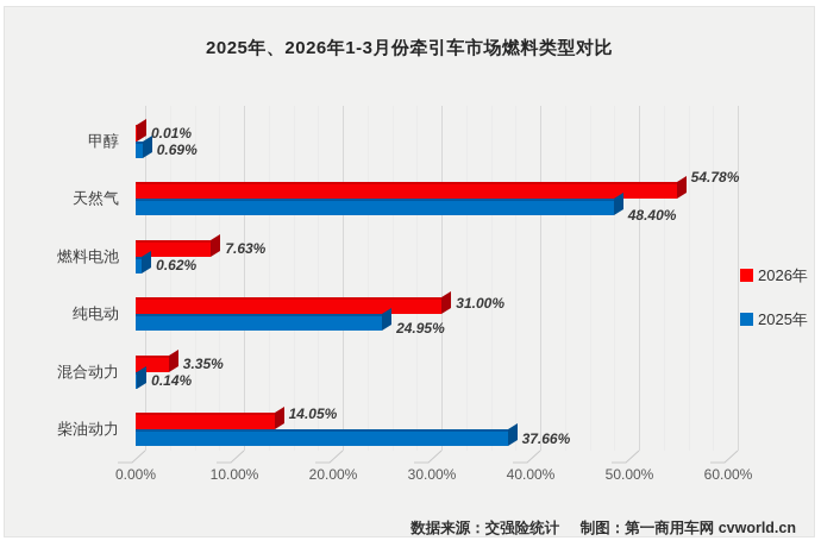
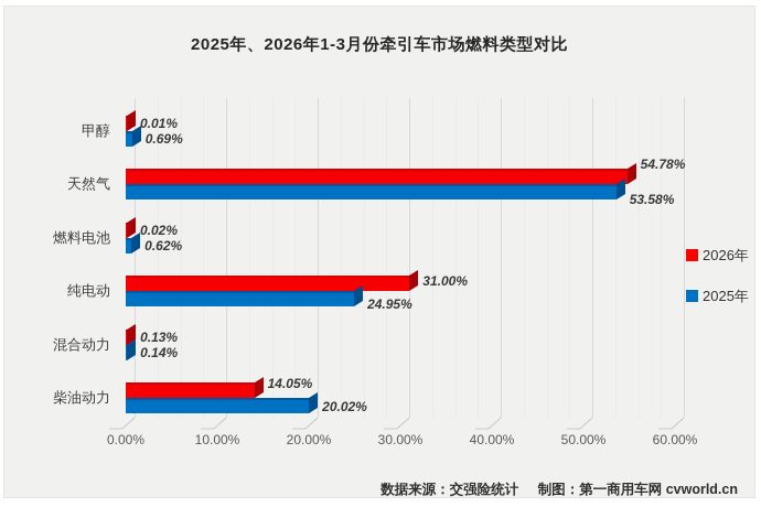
2025年/天然气: 48.40% -> 53.58%
2026年/燃料电池: 7.63% -> 0.02%
2026年/混合动力: 3.35% -> 0.13%
2025年/柴油动力: 37.66% -> 20.02%
